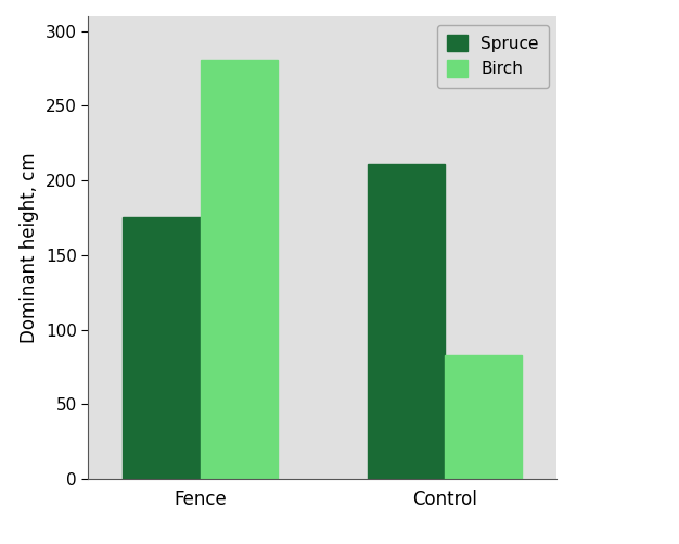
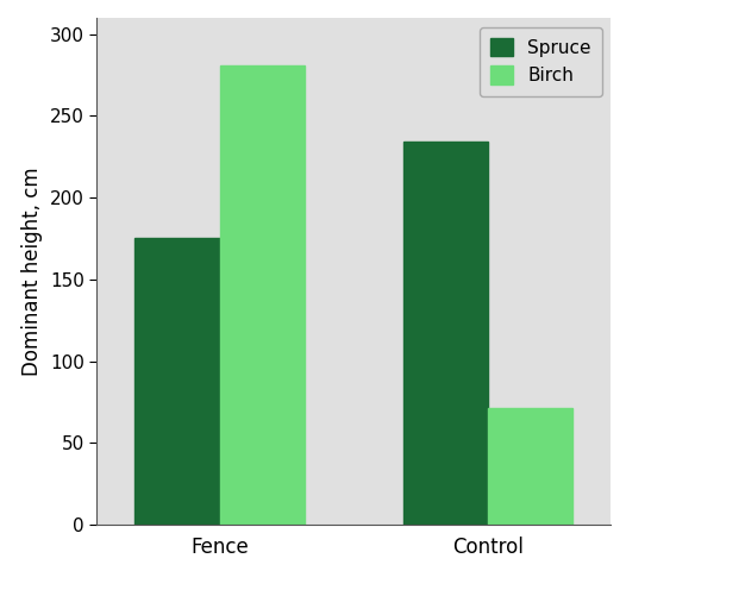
Spruce/Control: 211 -> 234
Birch/Control: 83 -> 71
